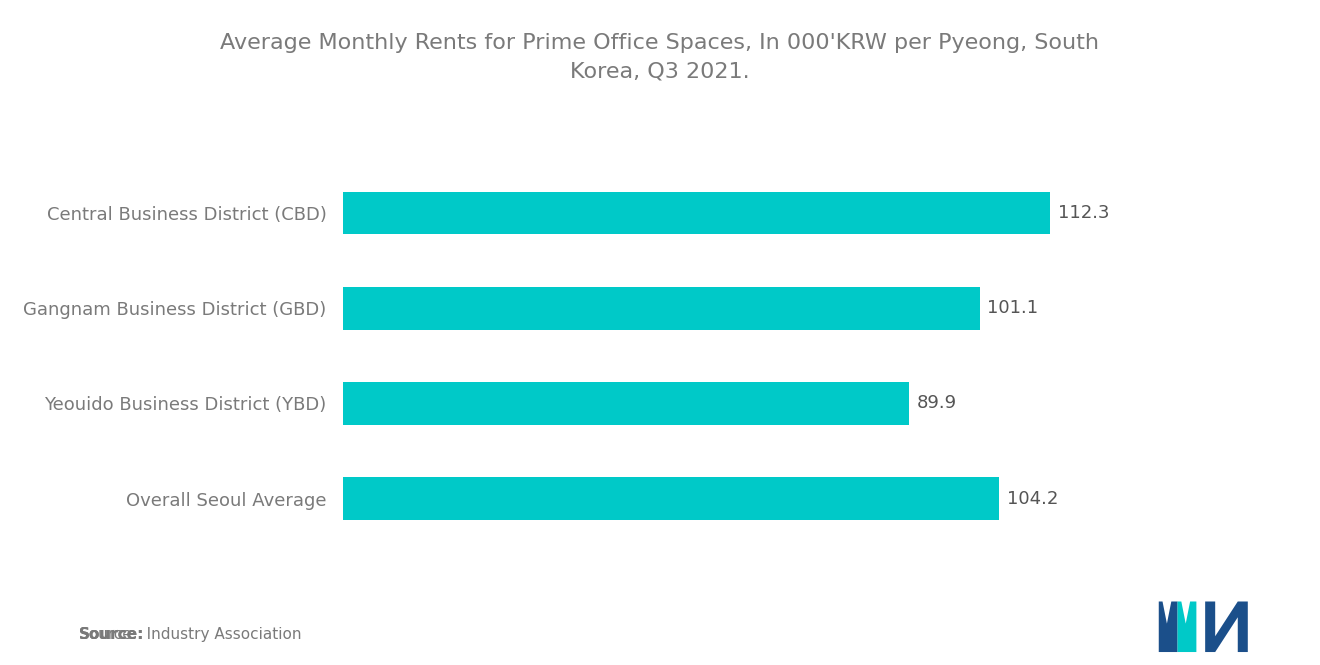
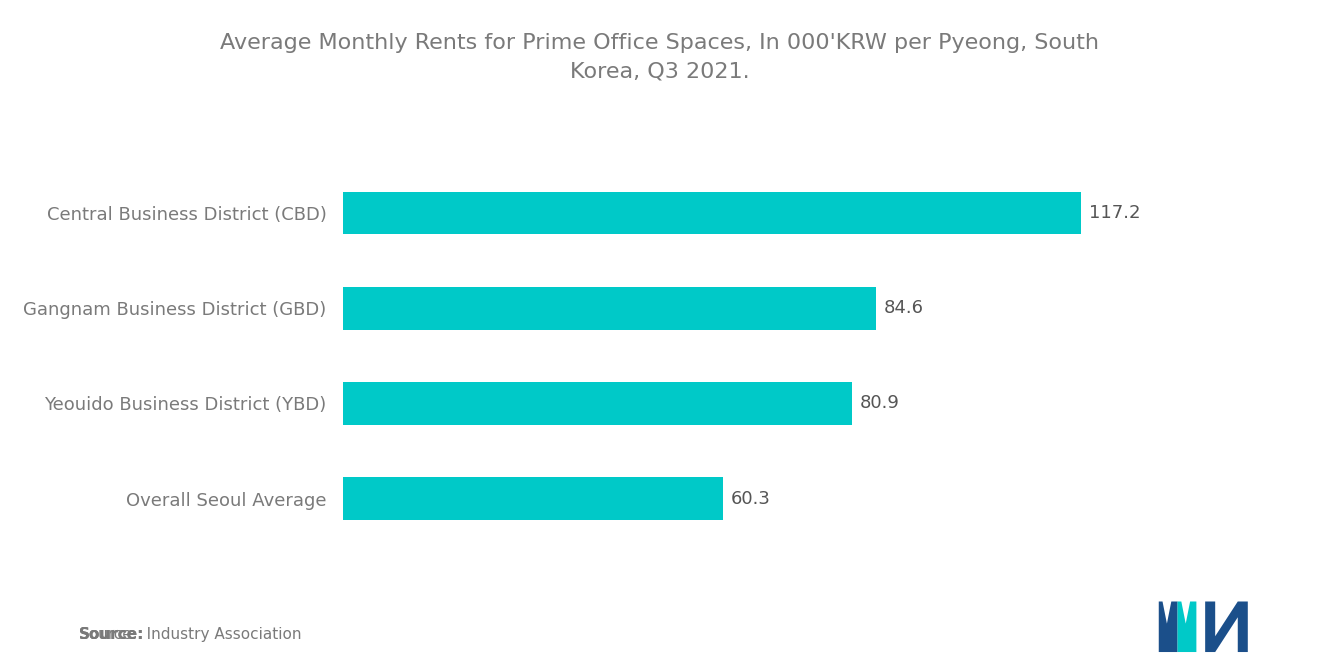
Central Business District (CBD): 112.3 -> 117.2
Gangnam Business District (GBD): 101.1 -> 84.6
Yeouido Business District (YBD): 89.9 -> 80.9
Overall Seoul Average: 104.2 -> 60.3
